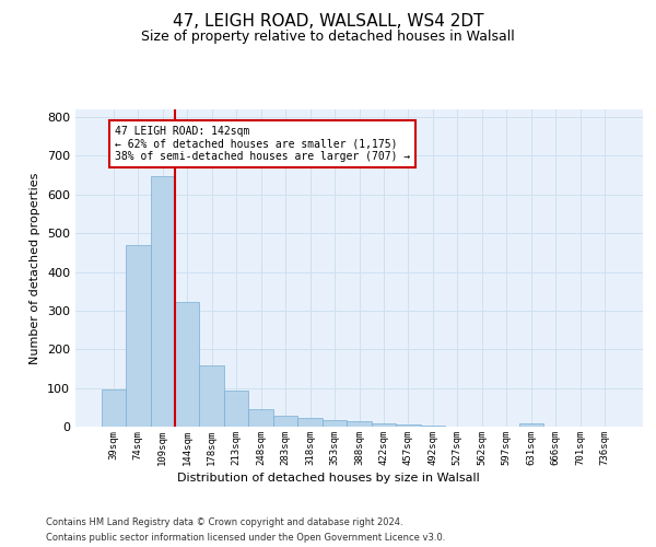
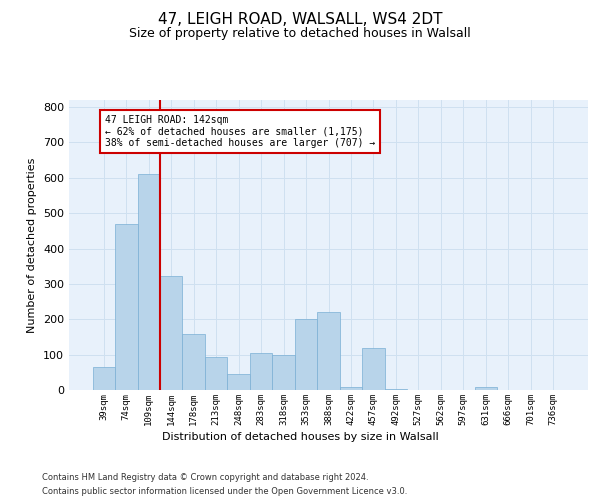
39sqm: 95 -> 65
109sqm: 648 -> 610
283sqm: 28 -> 105
318sqm: 22 -> 100
353sqm: 16 -> 200
388sqm: 14 -> 220
457sqm: 5 -> 120
